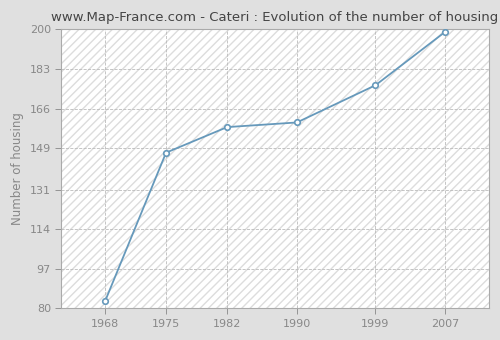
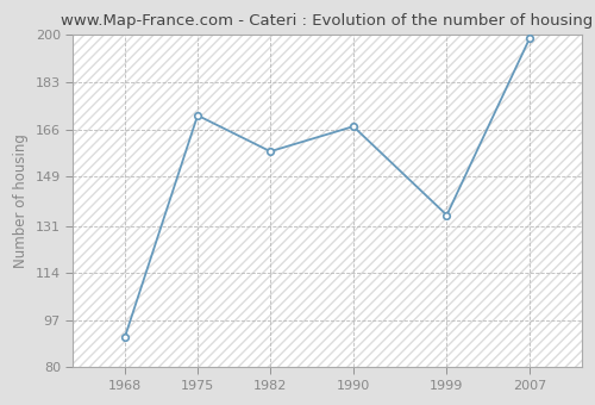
1968: 83 -> 91
1975: 147 -> 171
1990: 160 -> 167
1999: 176 -> 135
